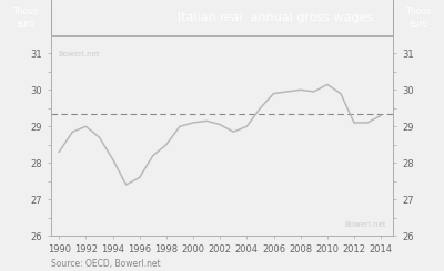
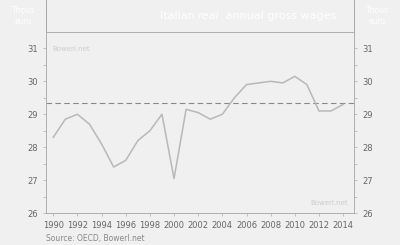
2000: 29.10 -> 27.05
